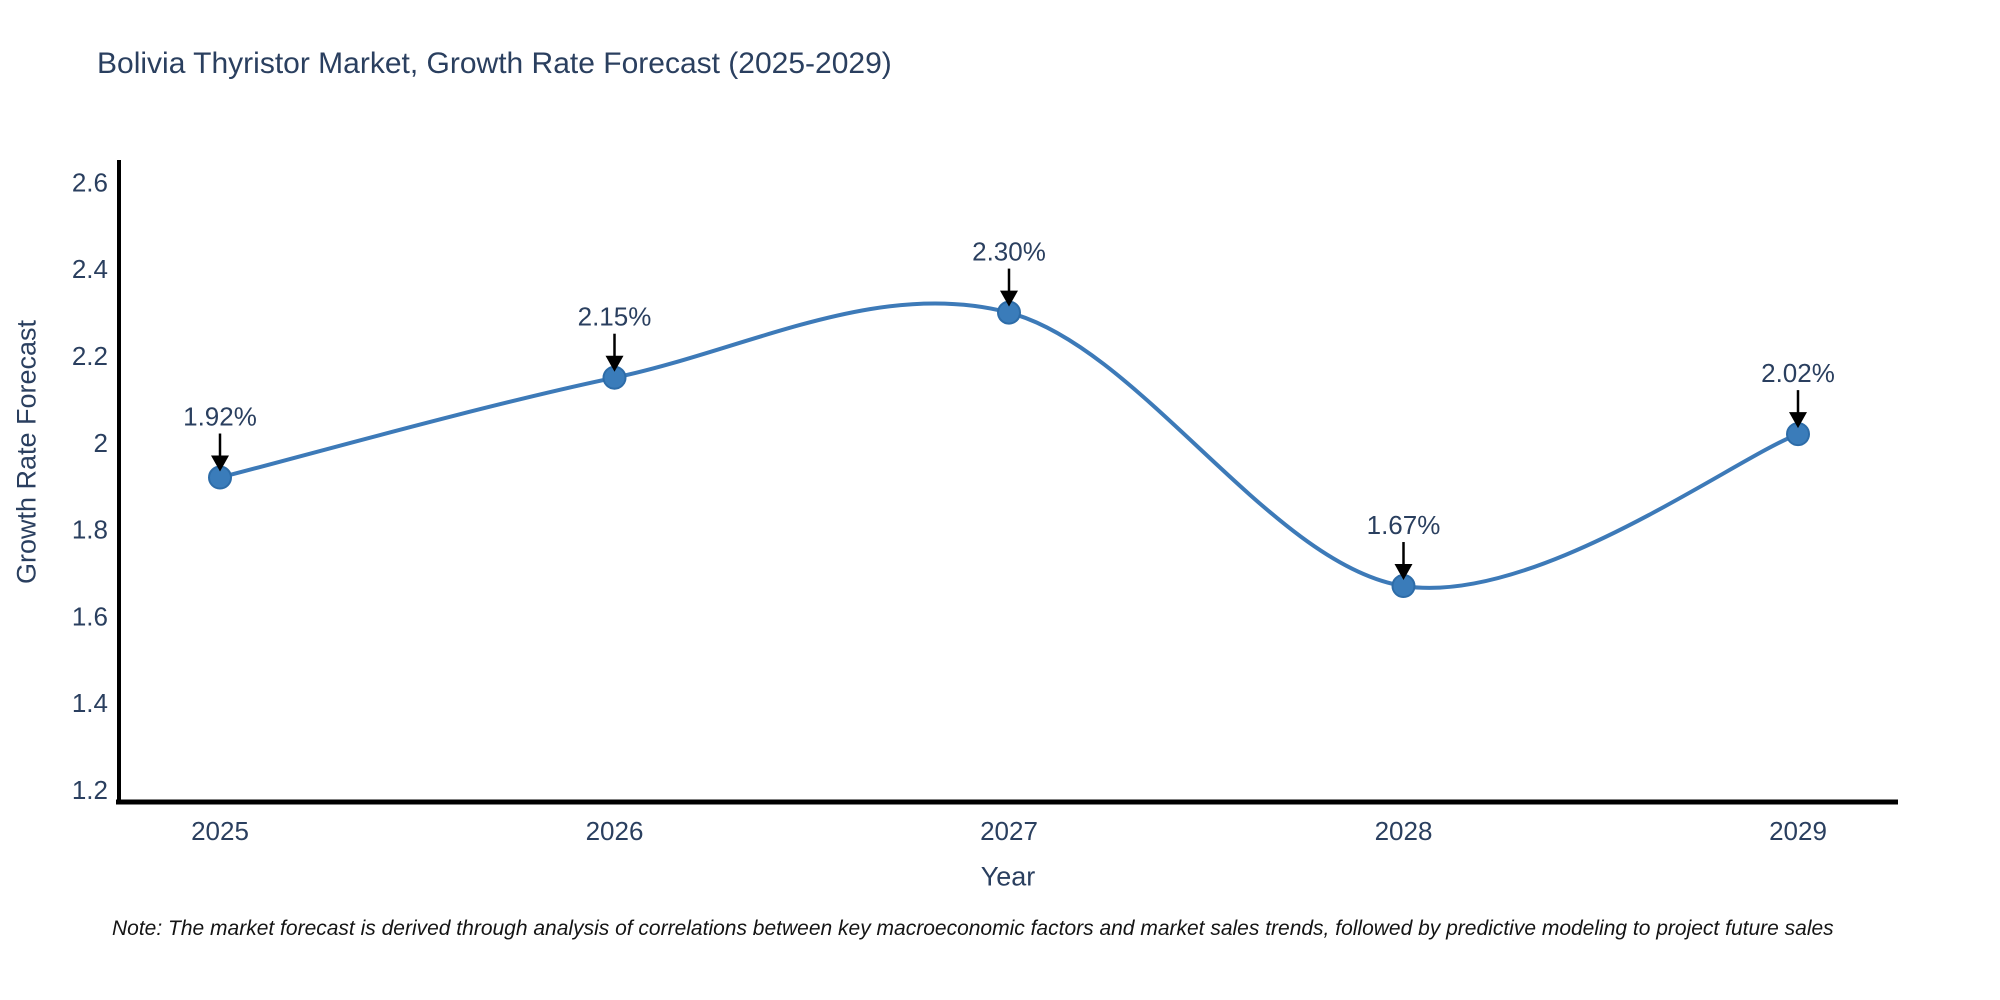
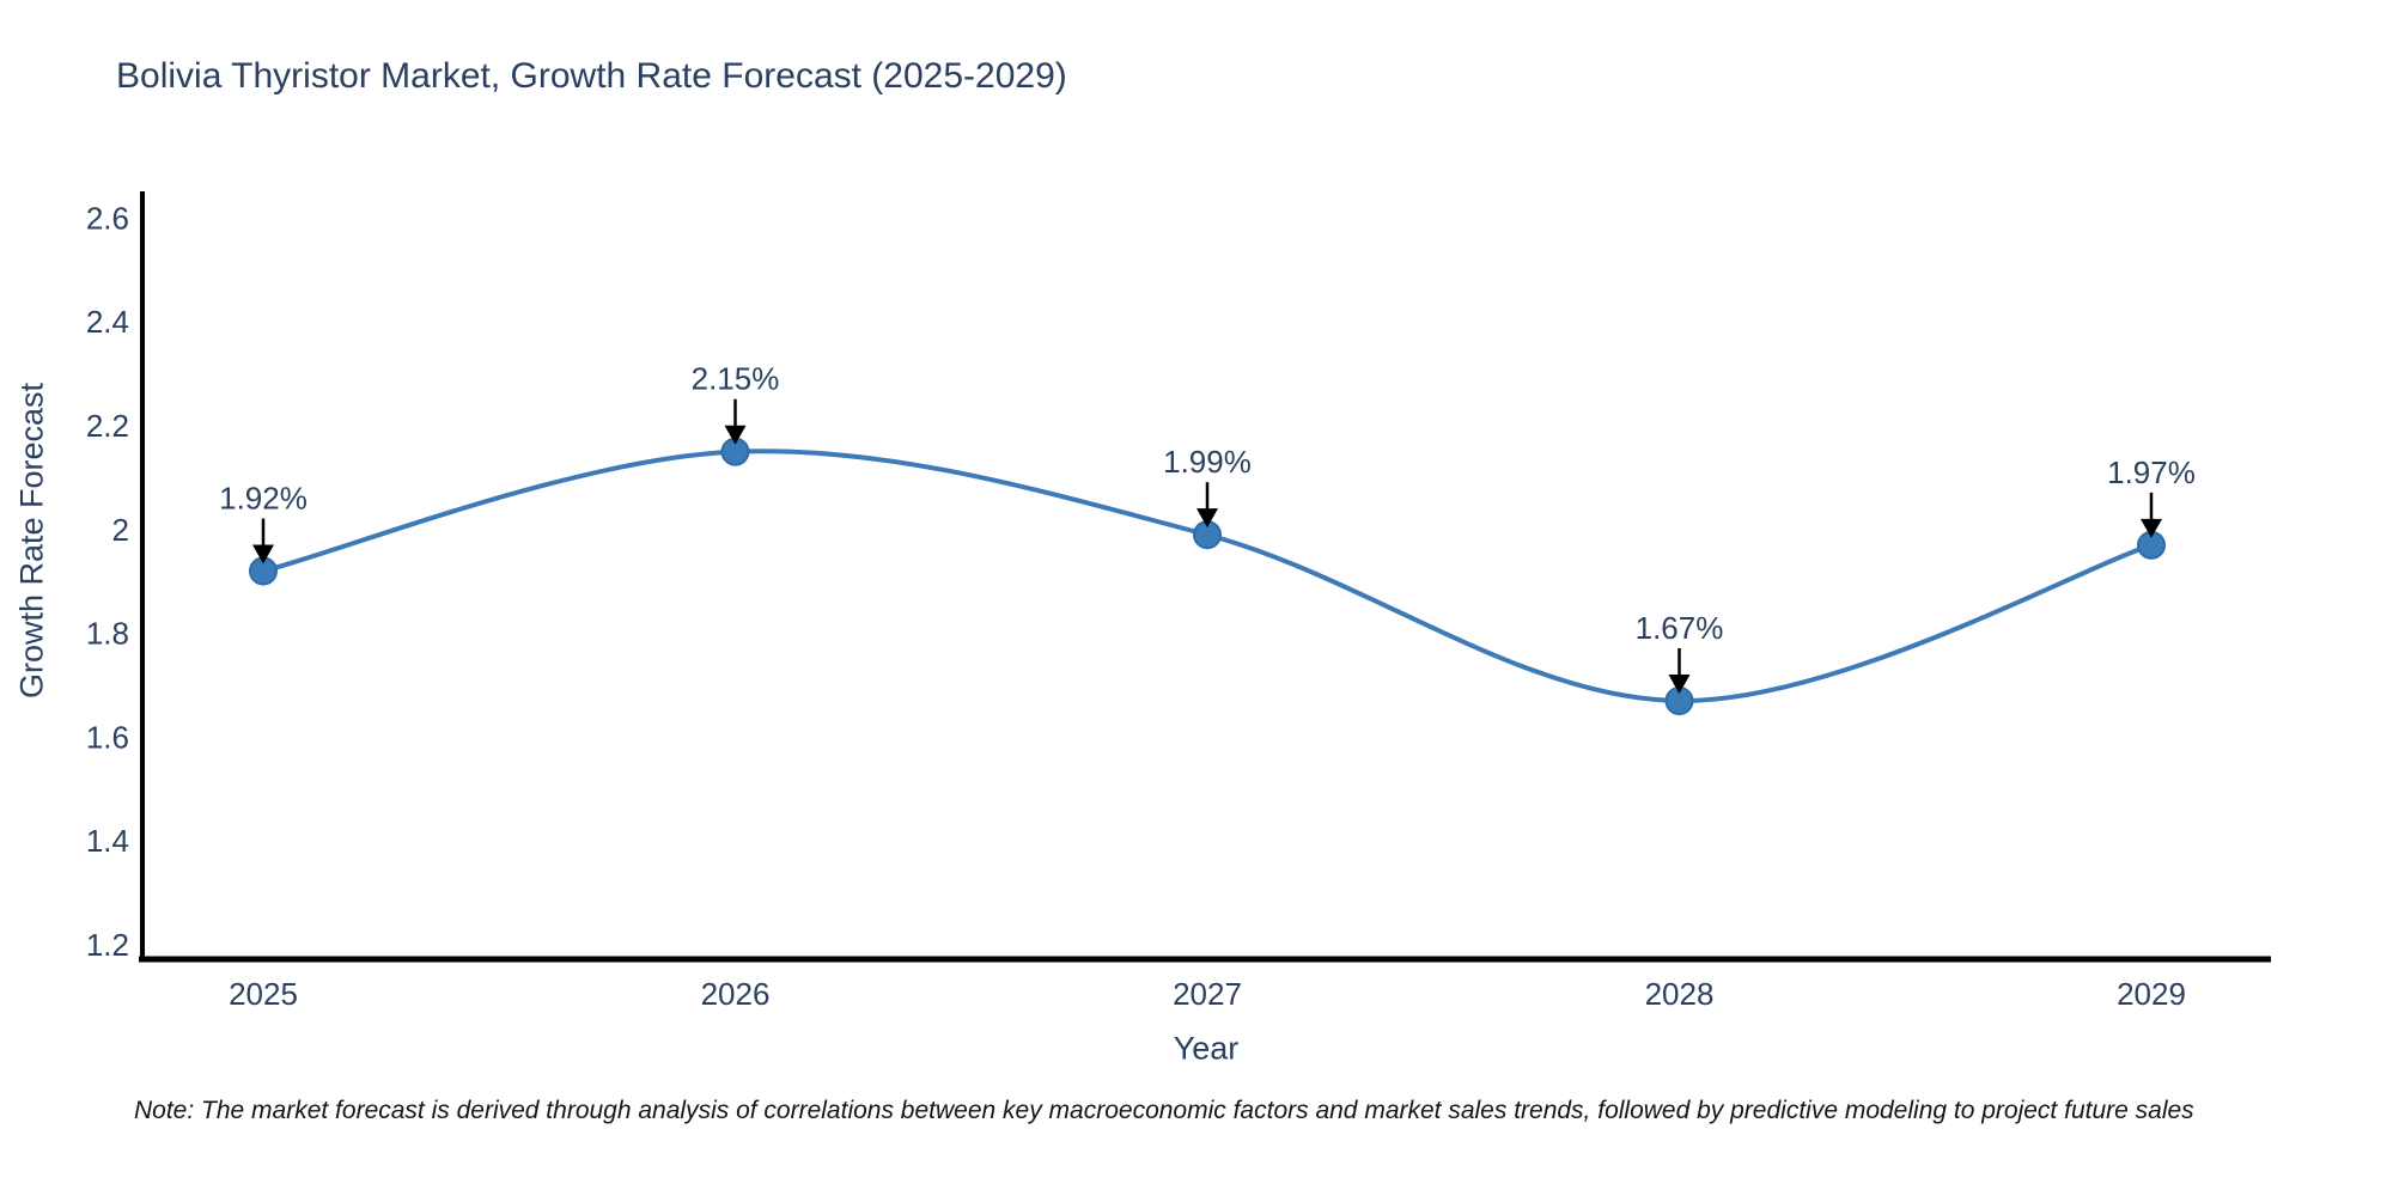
2027: 2.30% -> 1.99%
2029: 2.02% -> 1.97%
